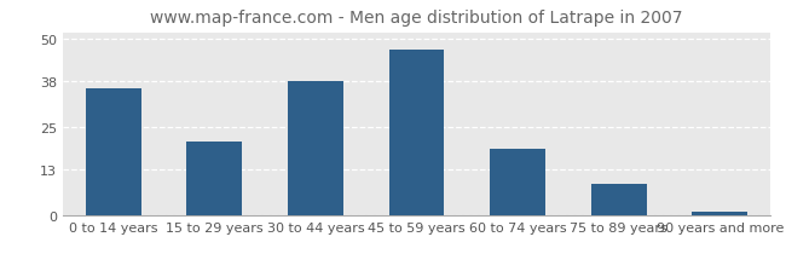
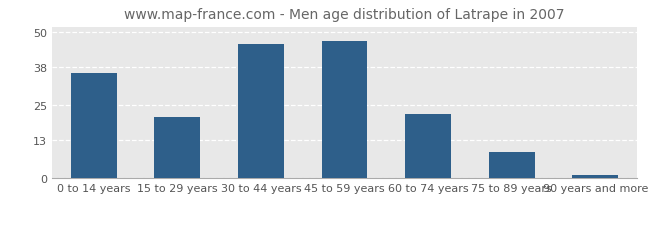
30 to 44 years: 38 -> 46
60 to 74 years: 19 -> 22
